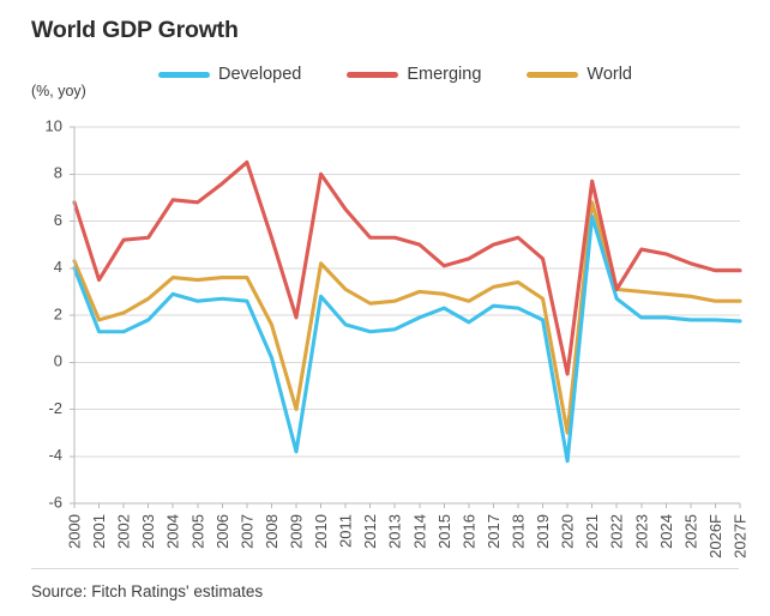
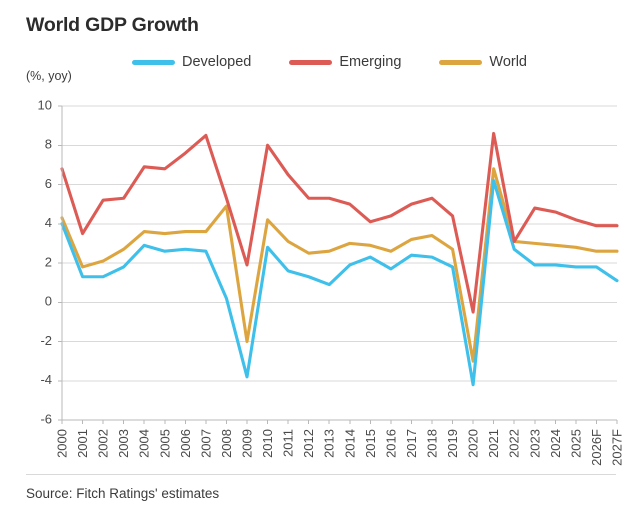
World/2008: 1.6 -> 4.9
Developed/2013: 1.4 -> 0.9
Emerging/2021: 7.7 -> 8.6
Developed/2027F: 1.8 -> 1.1
